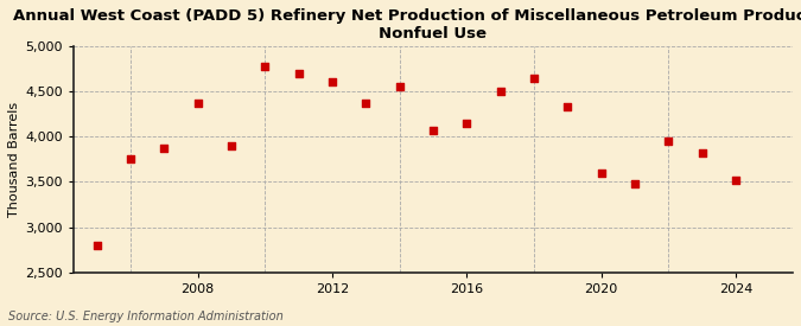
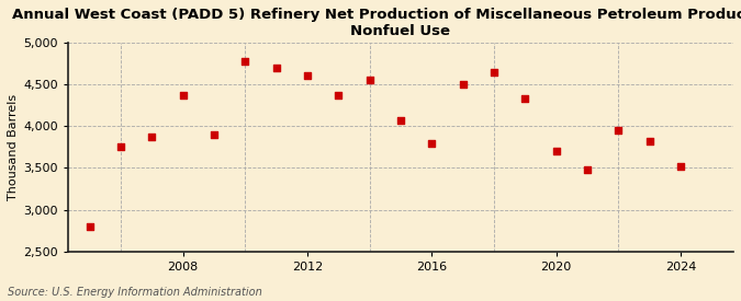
2016: 4,150 -> 3,800
2020: 3,600 -> 3,700
